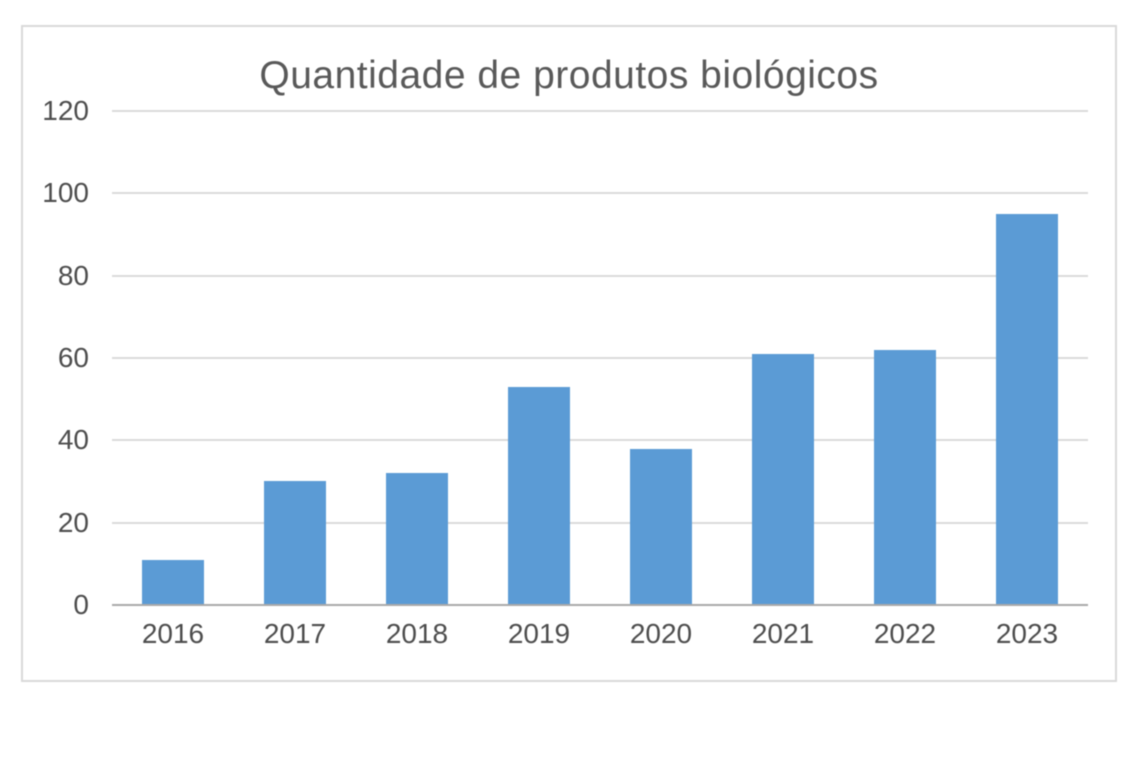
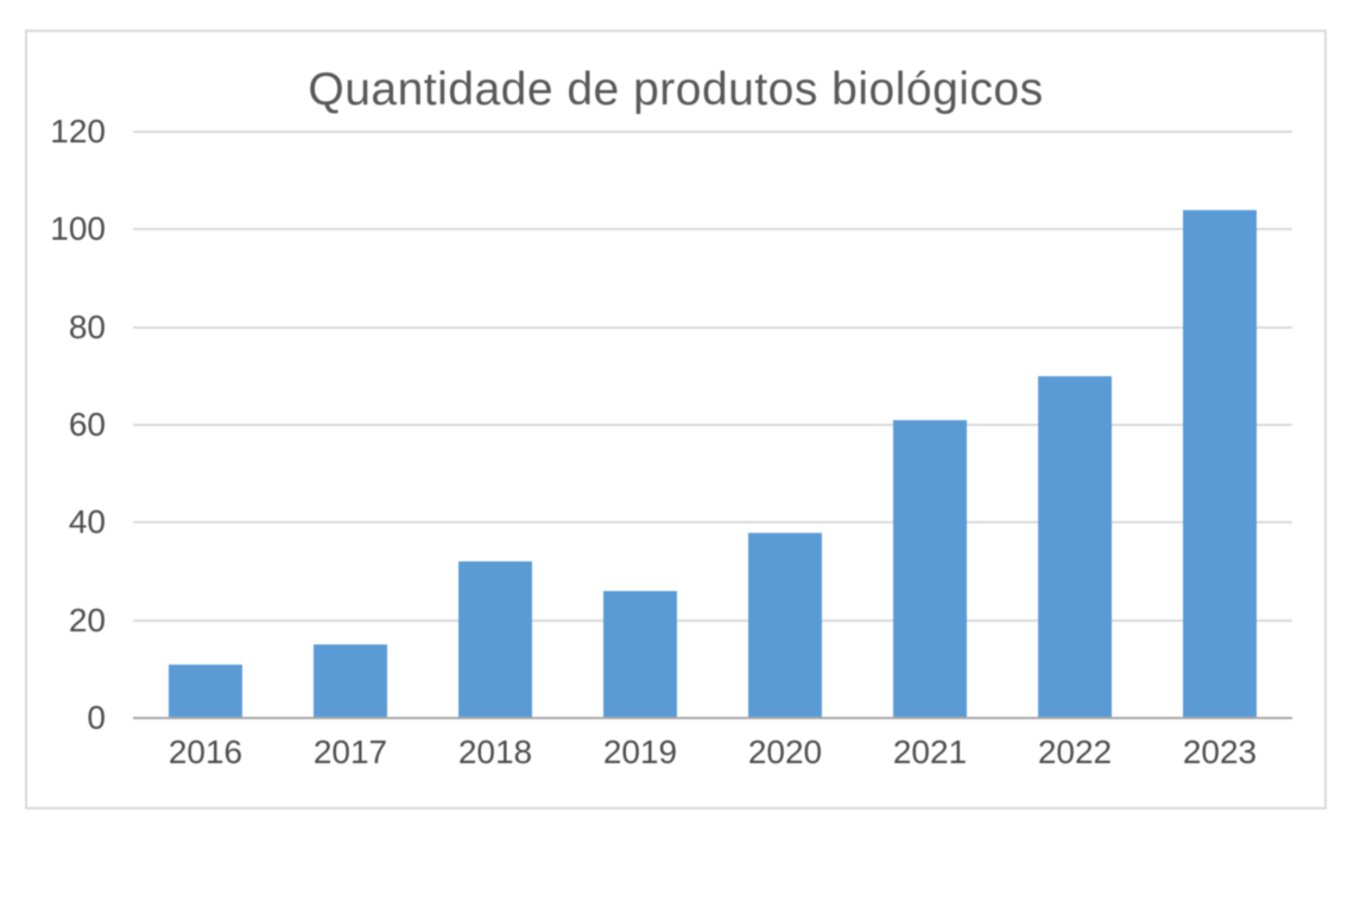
2017: 30 -> 15
2019: 53 -> 26
2022: 62 -> 70
2023: 95 -> 104
